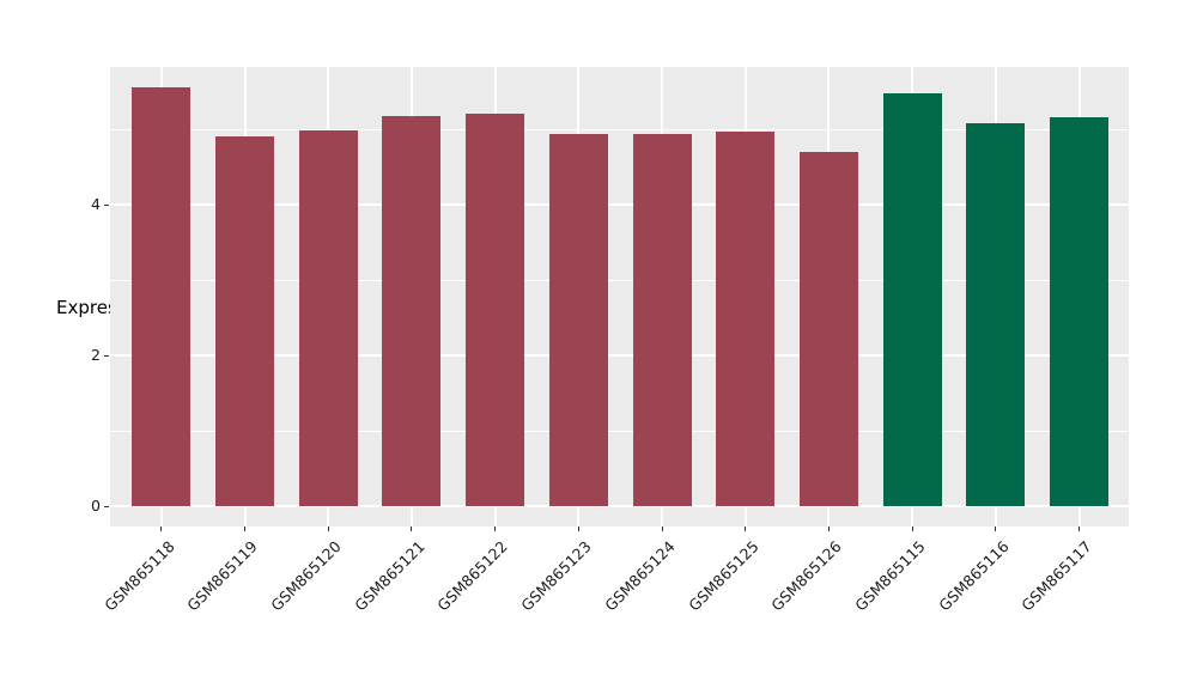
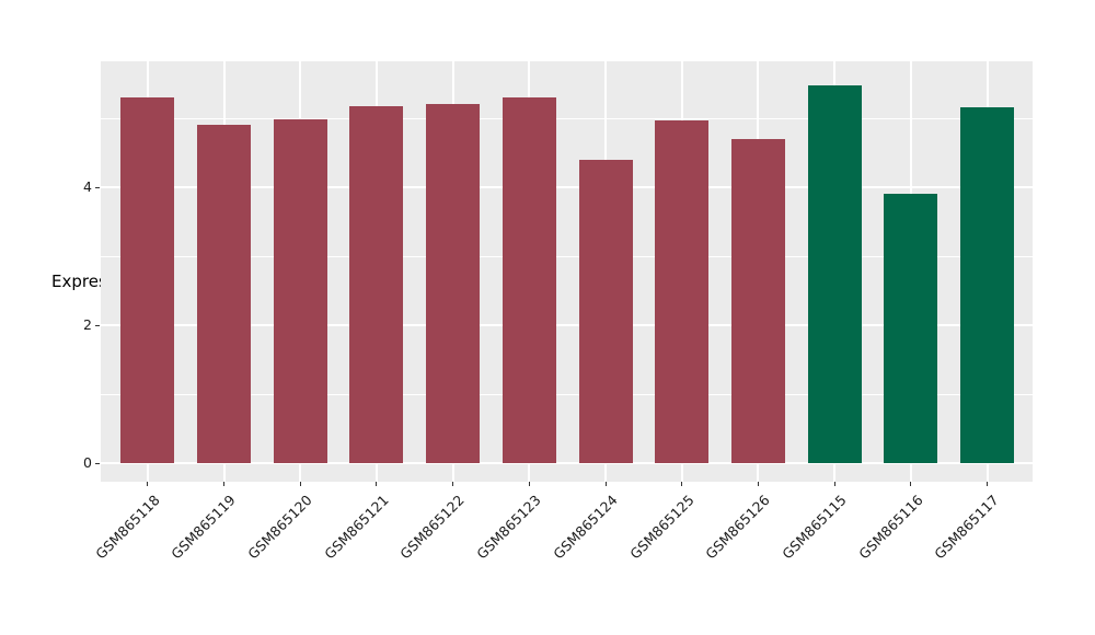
GSM865118: 5.5 -> 5.3
GSM865123: 4.9 -> 5.3
GSM865124: 4.9 -> 4.4
GSM865116: 5.1 -> 3.9
